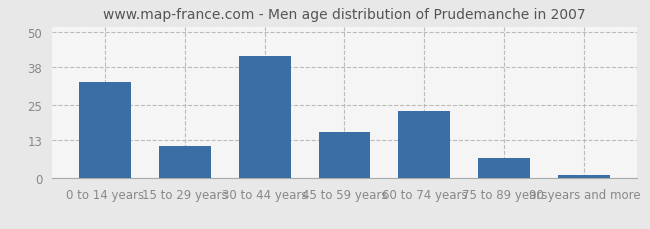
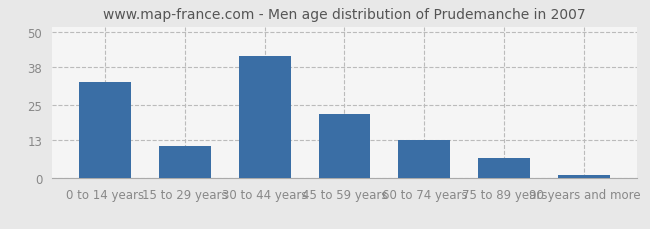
45 to 59 years: 16 -> 22
60 to 74 years: 23 -> 13
